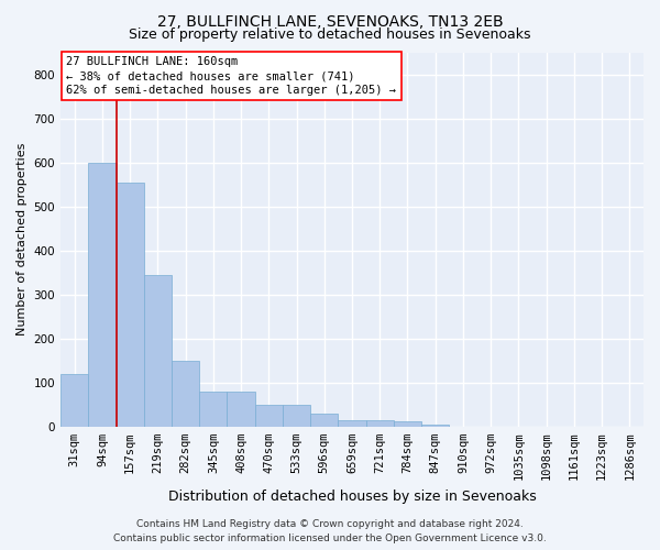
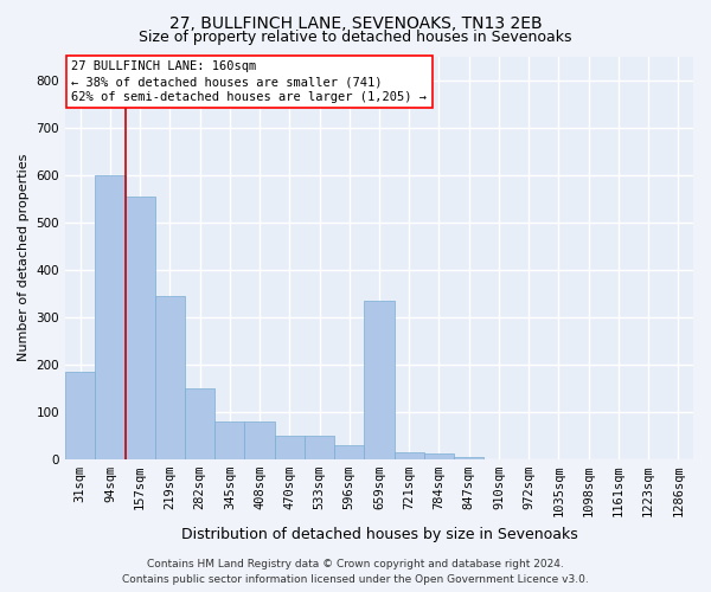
31sqm: 120 -> 185
659sqm: 14 -> 335
